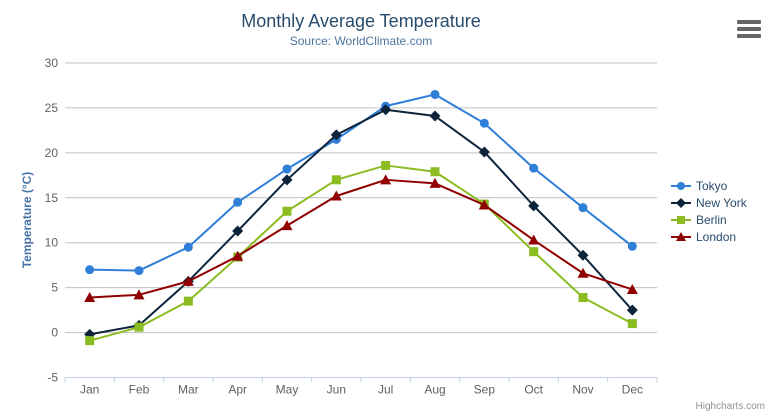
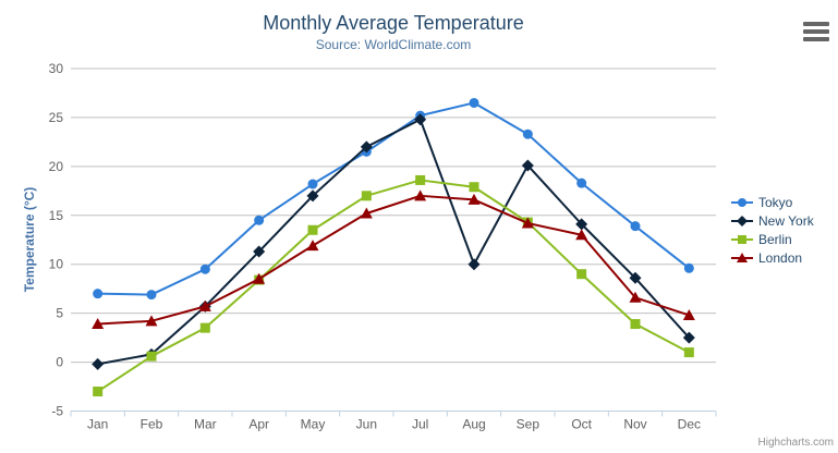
Berlin/Jan: -1 -> -3
New York/Aug: 24 -> 10
London/Oct: 10 -> 13
